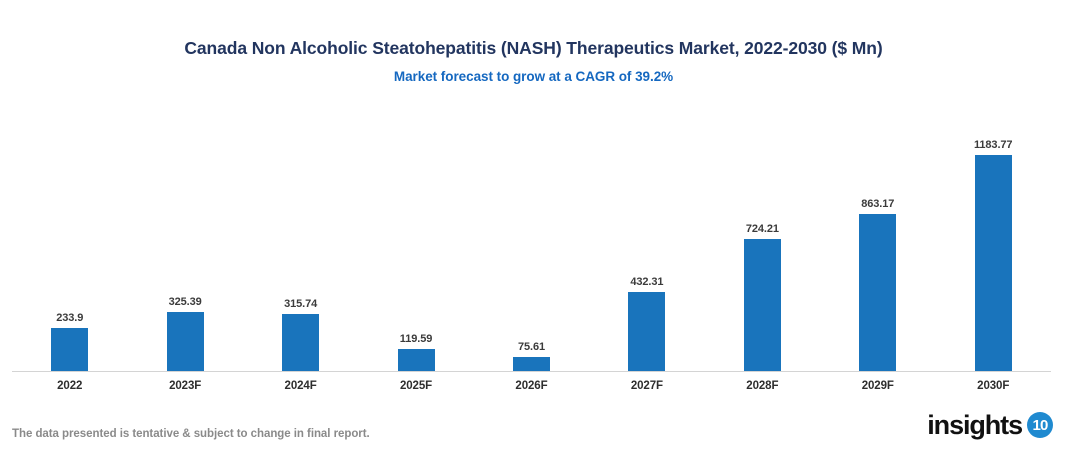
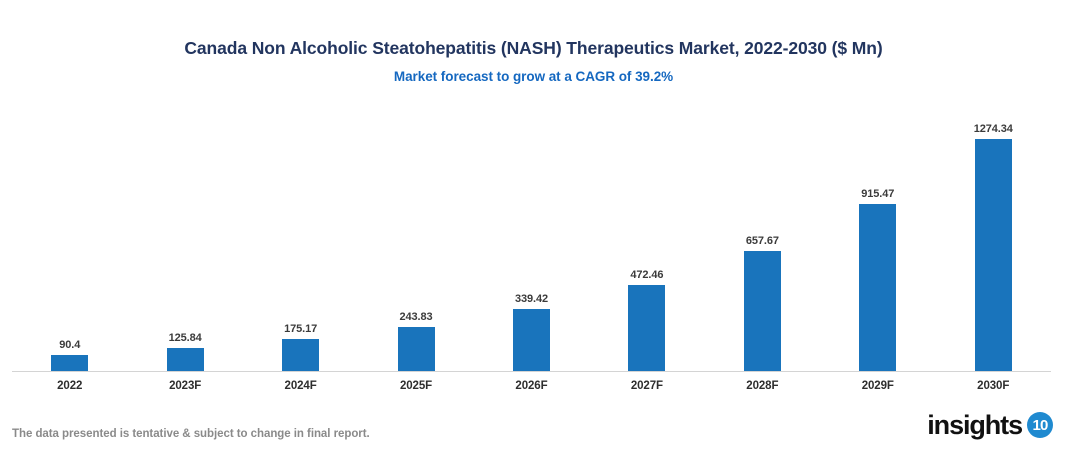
2022: 233.9 -> 90.4
2023F: 325.39 -> 125.84
2024F: 315.74 -> 175.17
2025F: 119.59 -> 243.83
2026F: 75.61 -> 339.42
2027F: 432.31 -> 472.46
2028F: 724.21 -> 657.67
2029F: 863.17 -> 915.47
2030F: 1183.77 -> 1274.34
